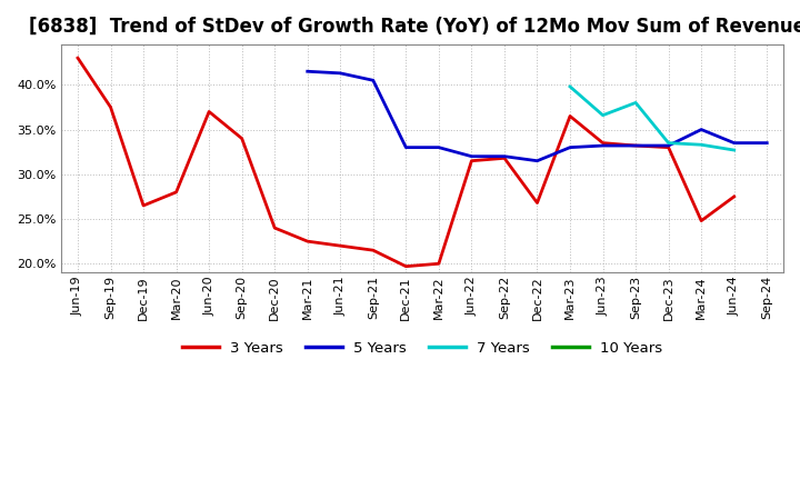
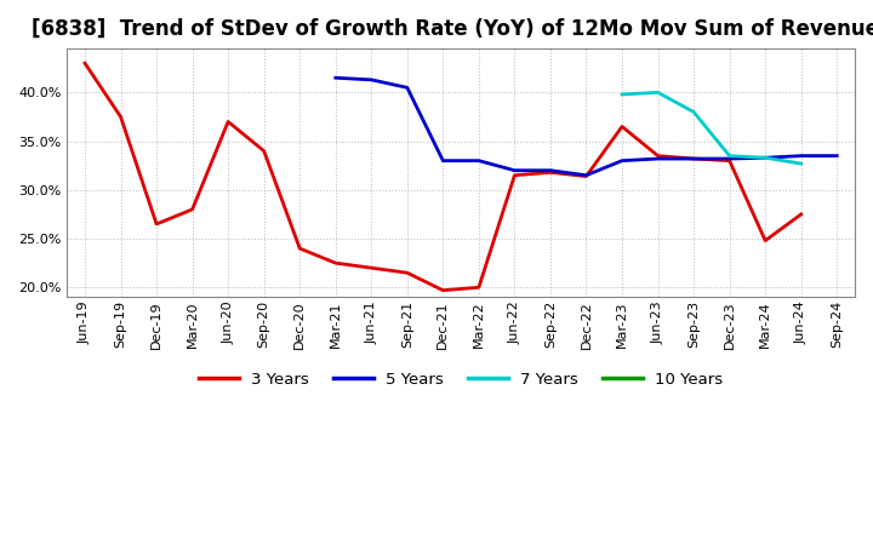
3 Years/Dec-22: 26.8% -> 31.4%
7 Years/Jun-23: 36.6% -> 40.0%
5 Years/Mar-24: 35.0% -> 33.3%
